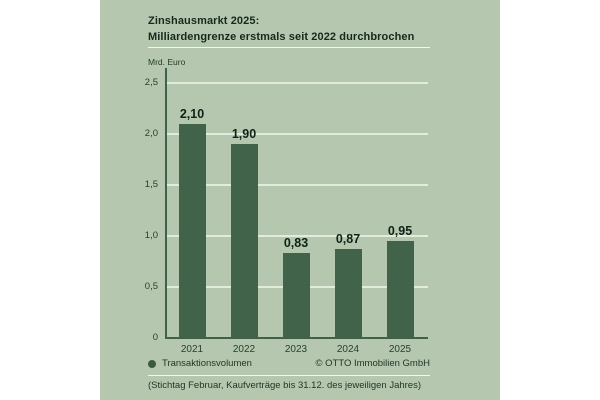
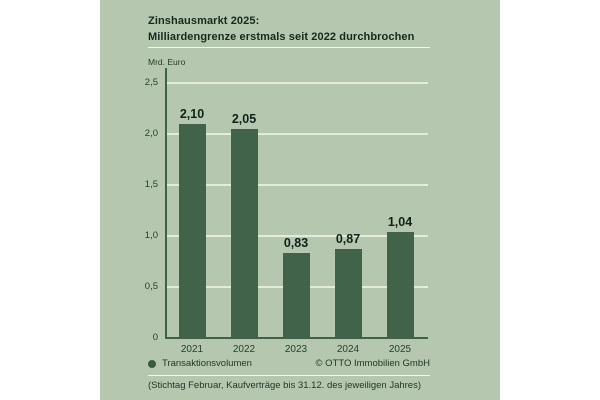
2022: 1,90 -> 2,05
2025: 0,95 -> 1,04
